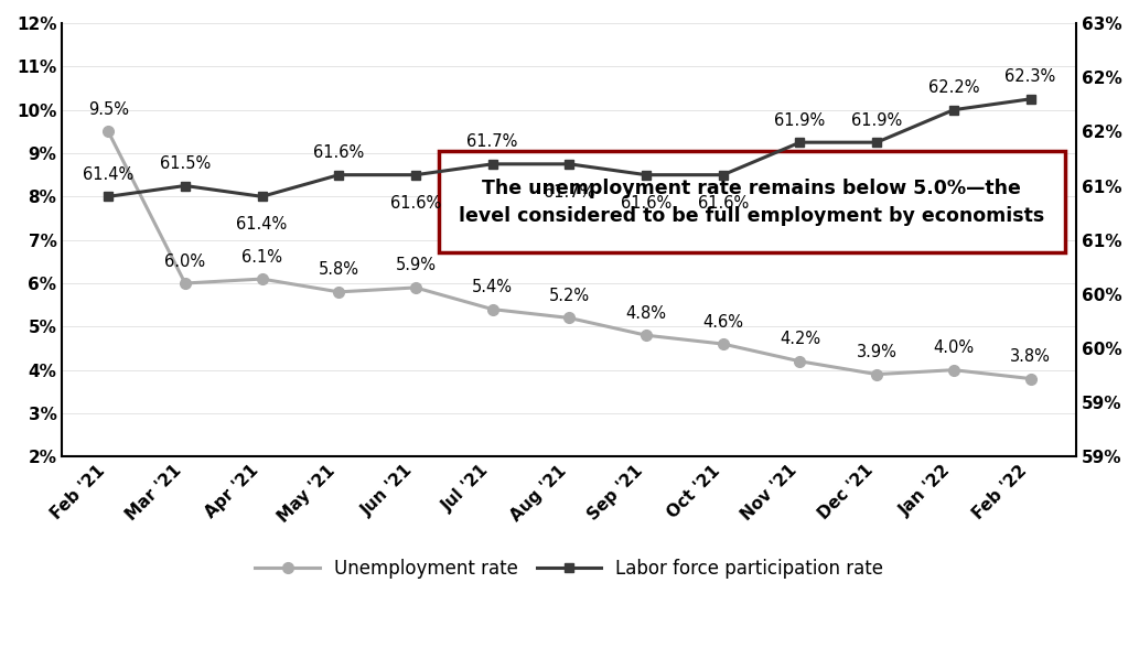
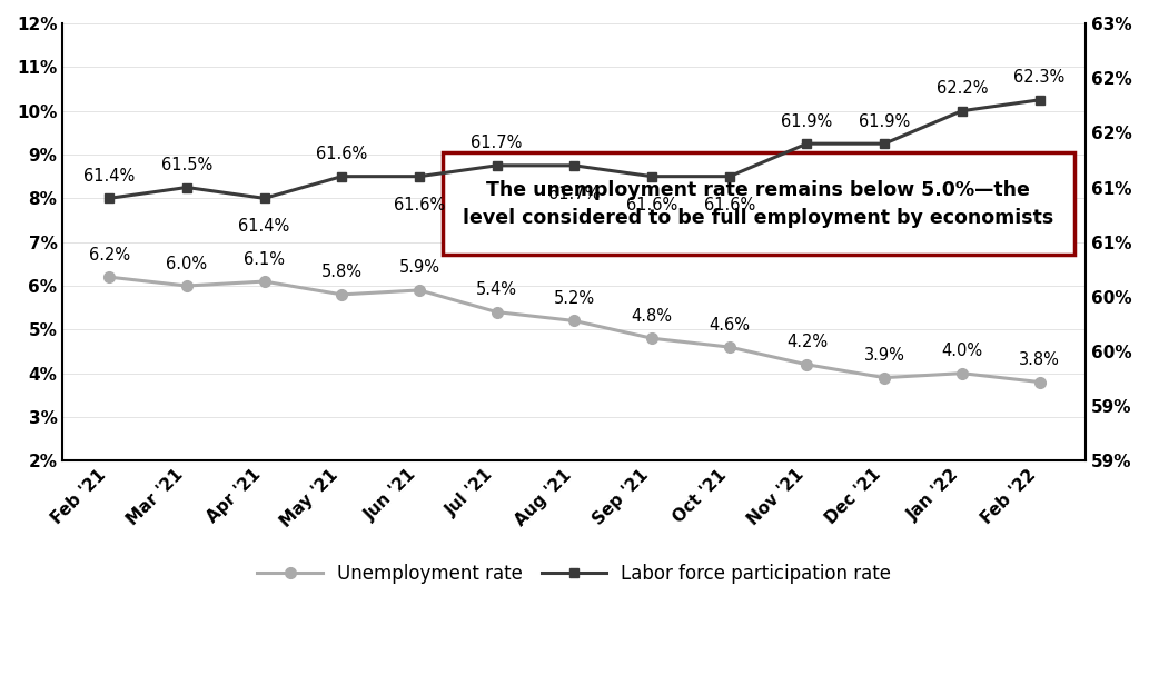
Unemployment rate/Feb '21: 9.5% -> 6.2%
